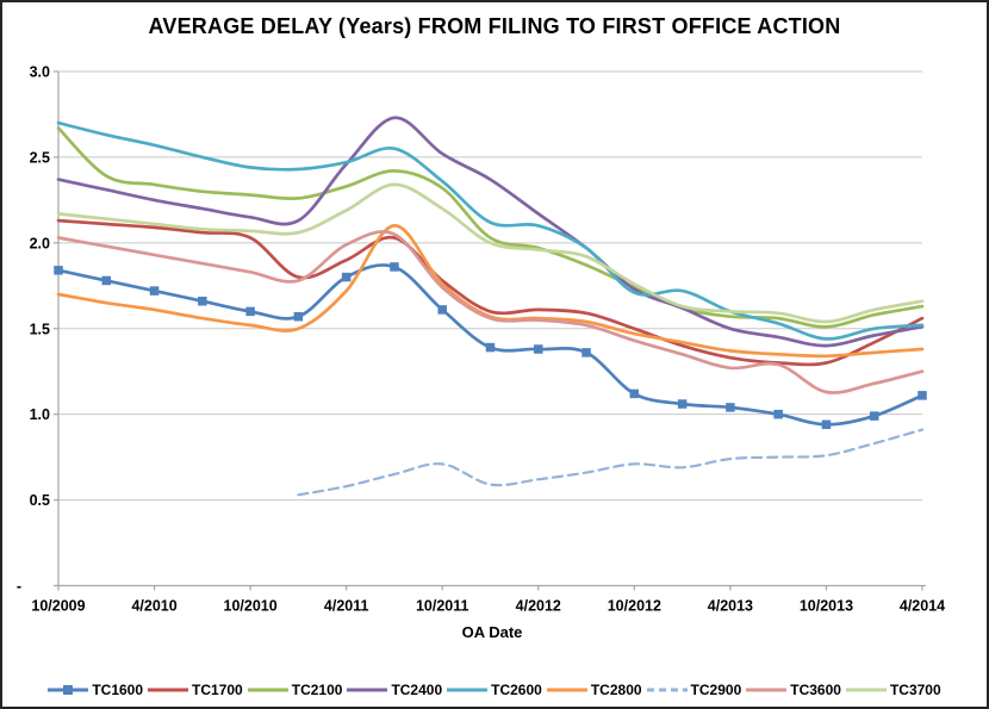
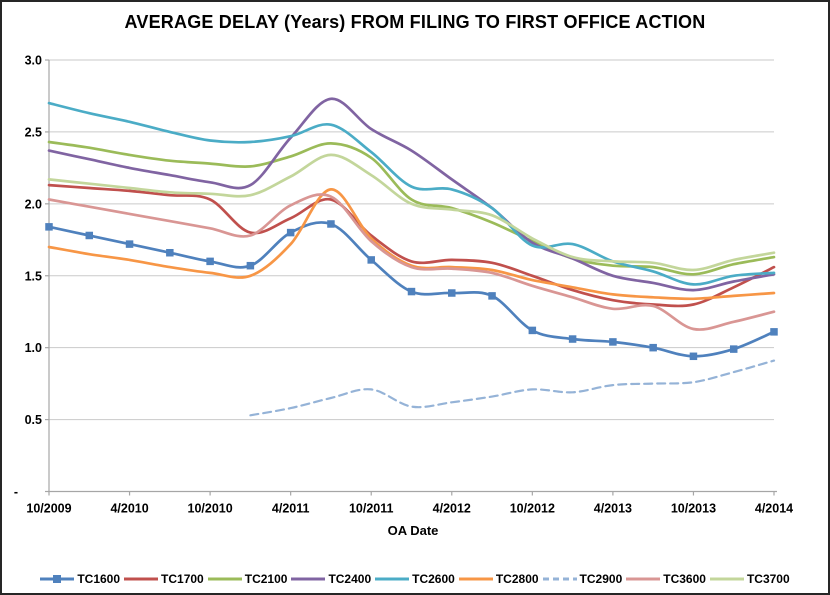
TC2100/10/2009: 2.67 -> 2.43
